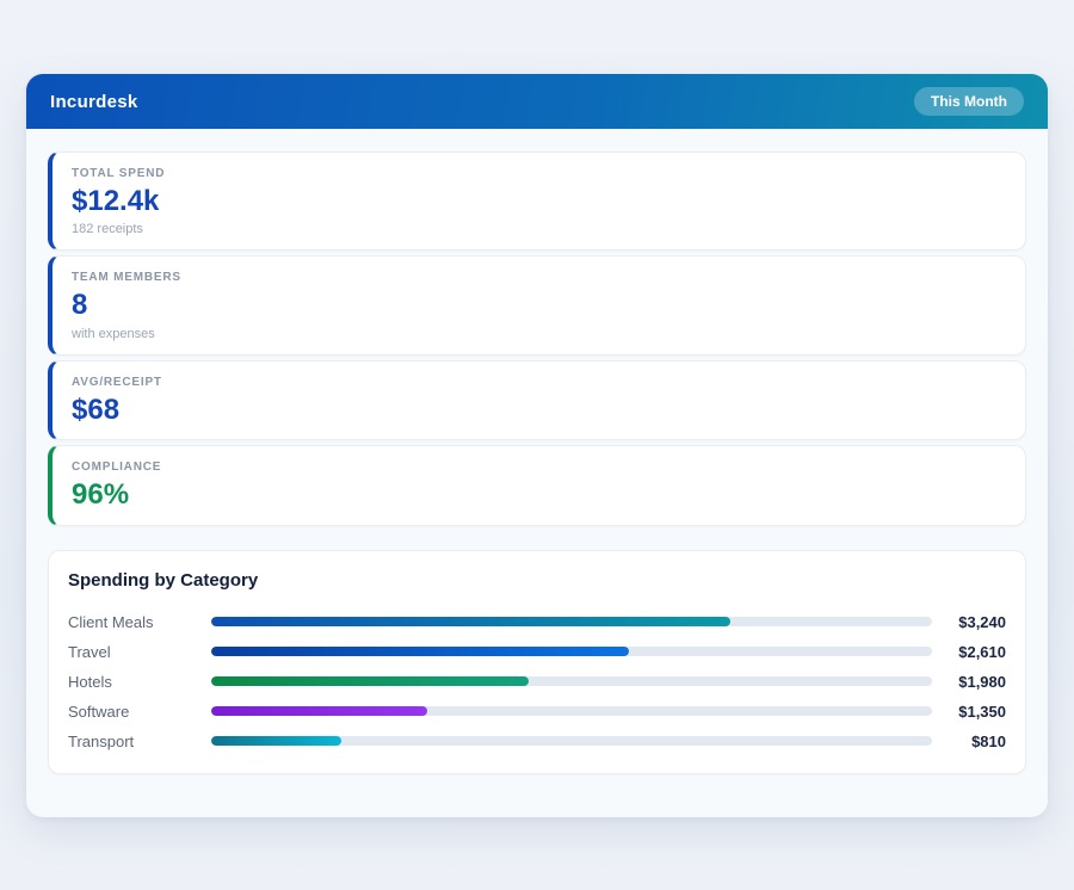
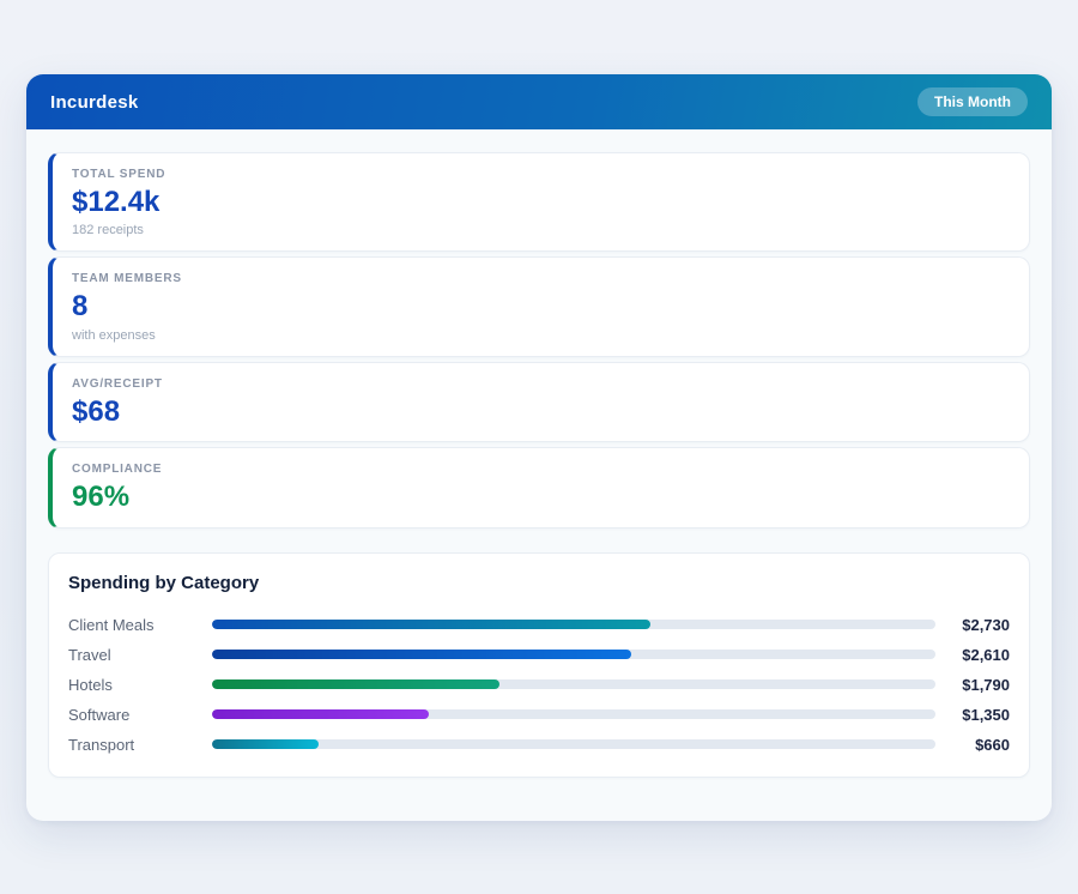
Client Meals: $3,240 -> $2,730
Hotels: $1,980 -> $1,790
Transport: $810 -> $660
